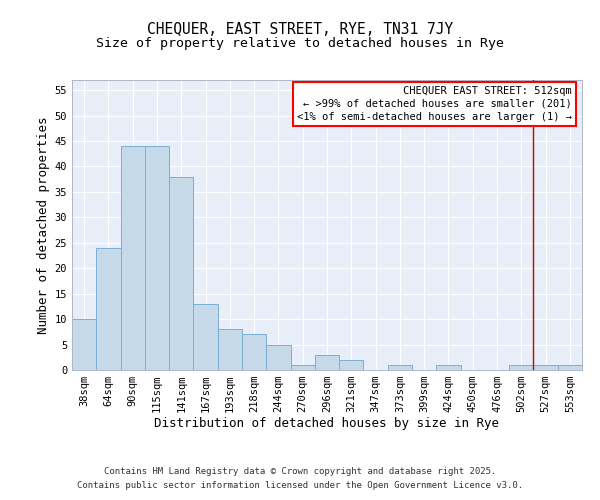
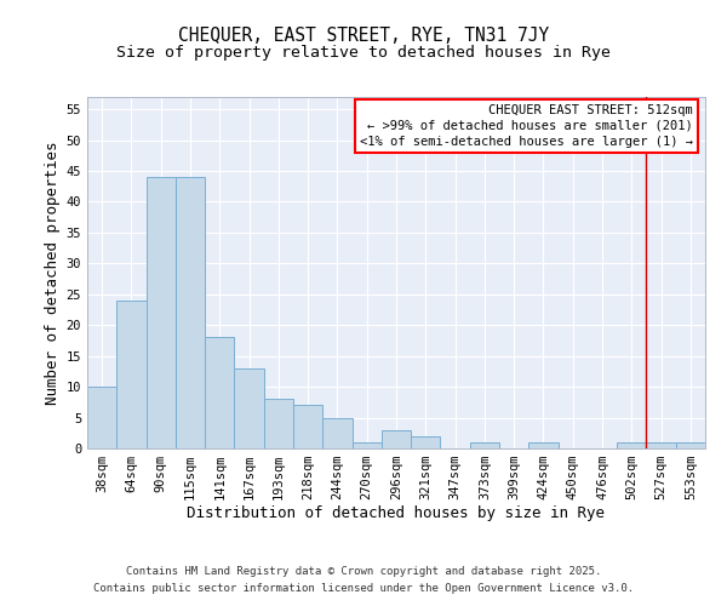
141sqm: 38 -> 18
